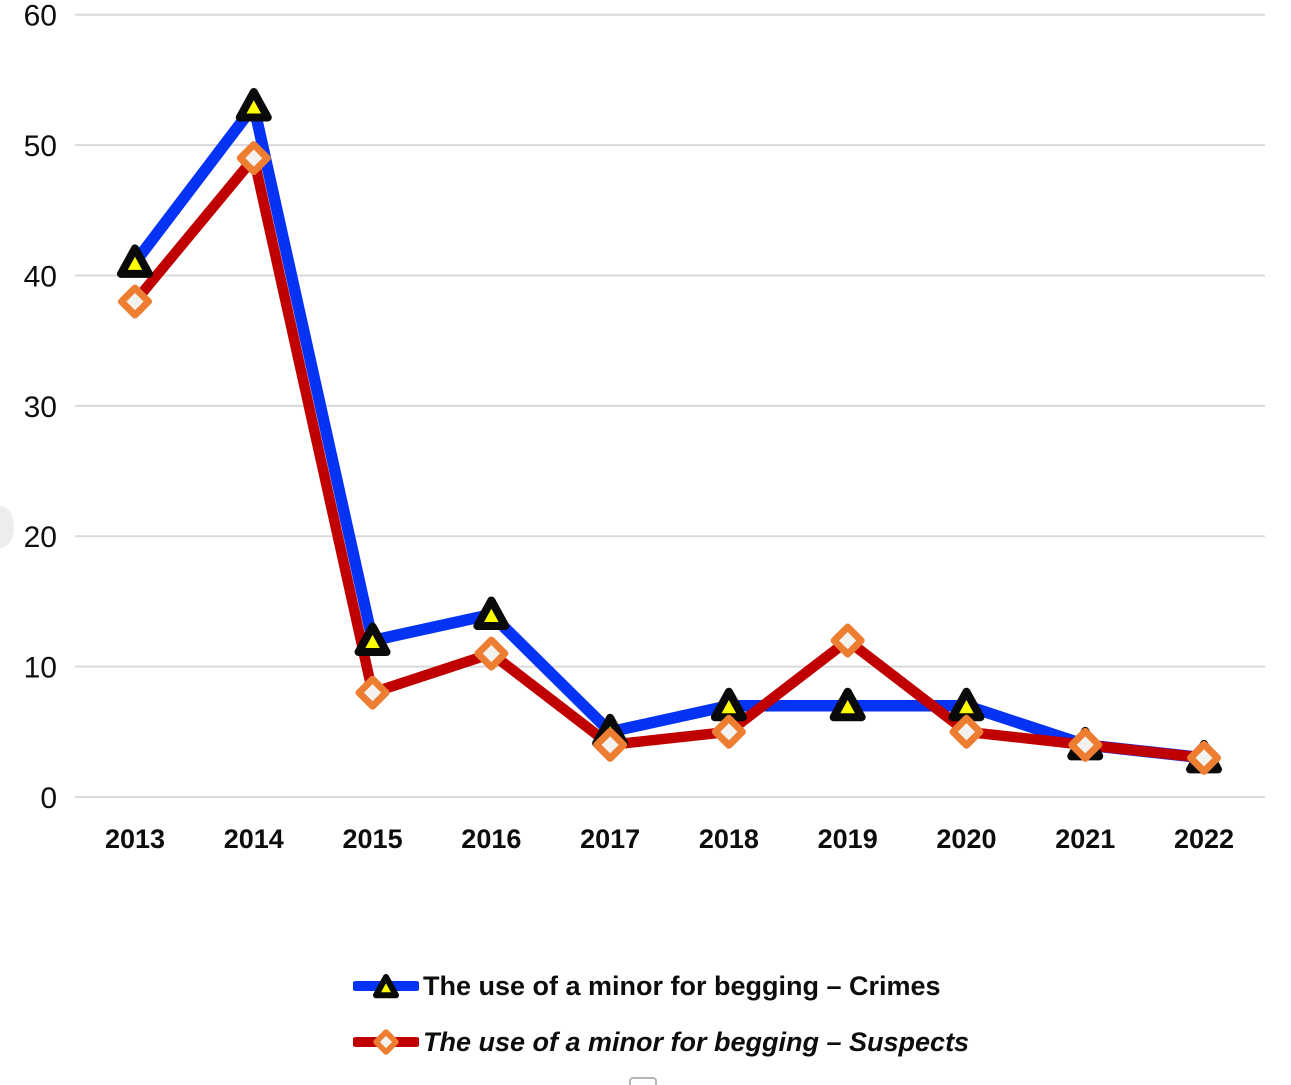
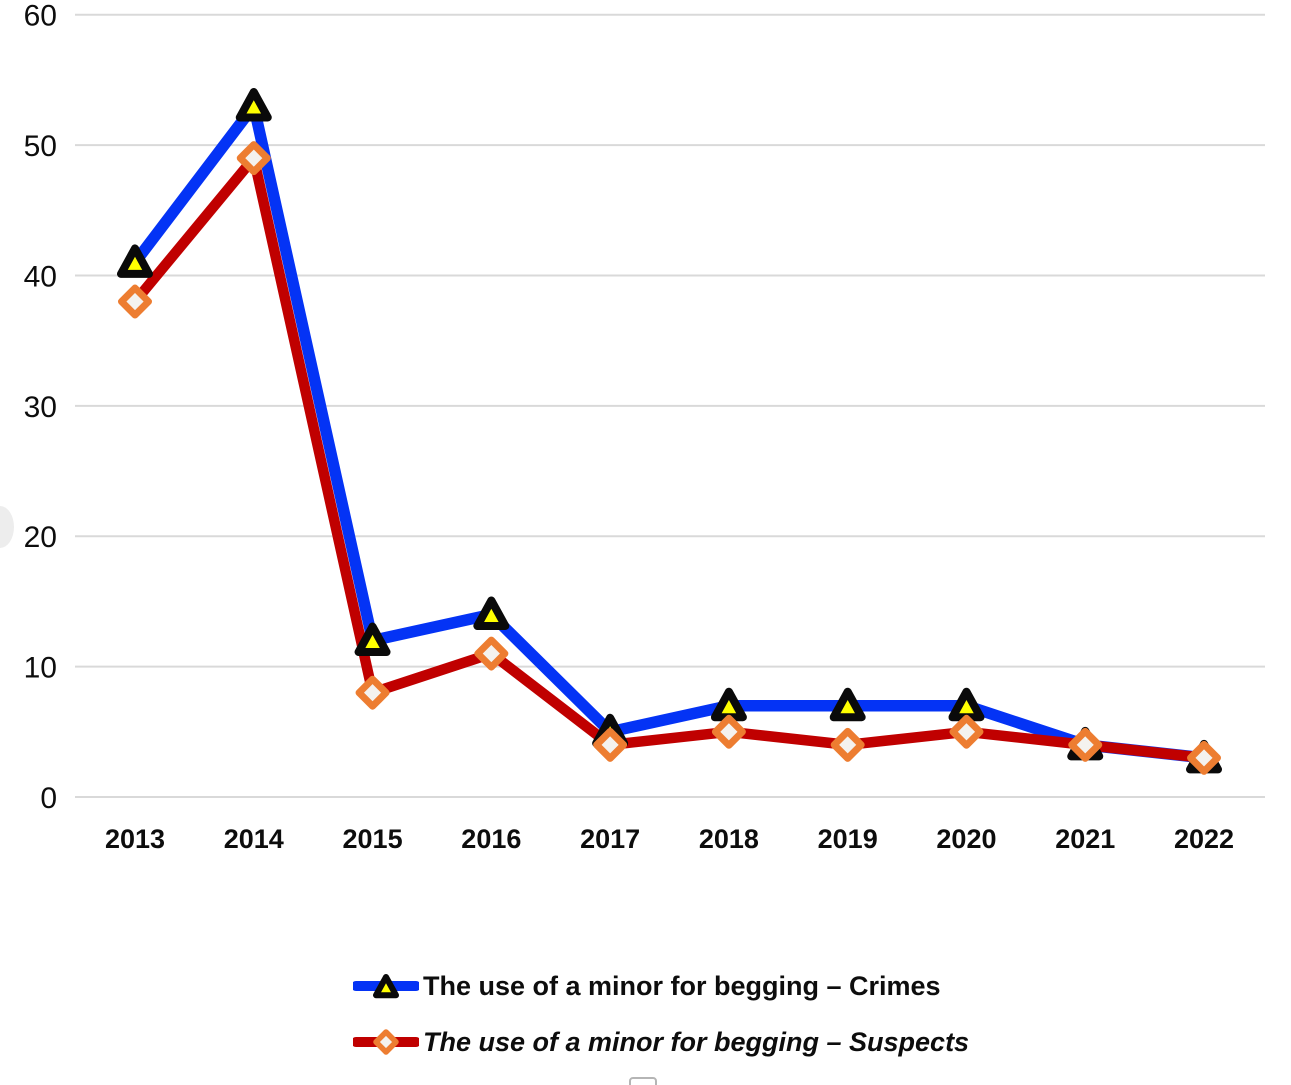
The use of a minor for begging – Suspects/2019: 12 -> 4
